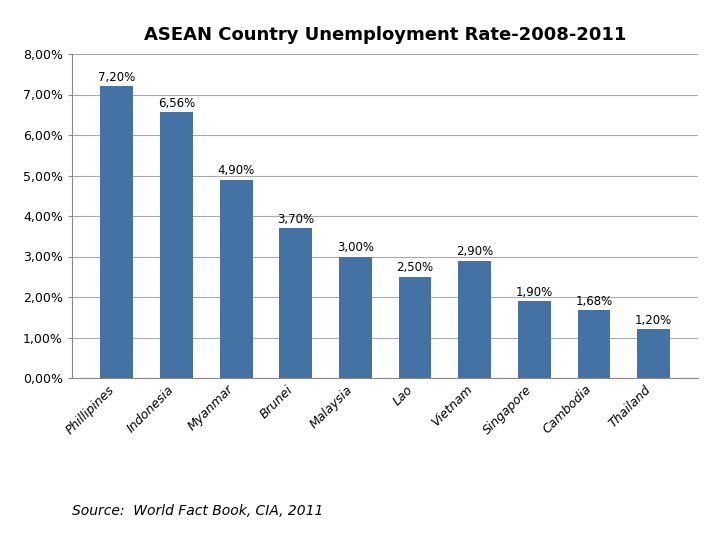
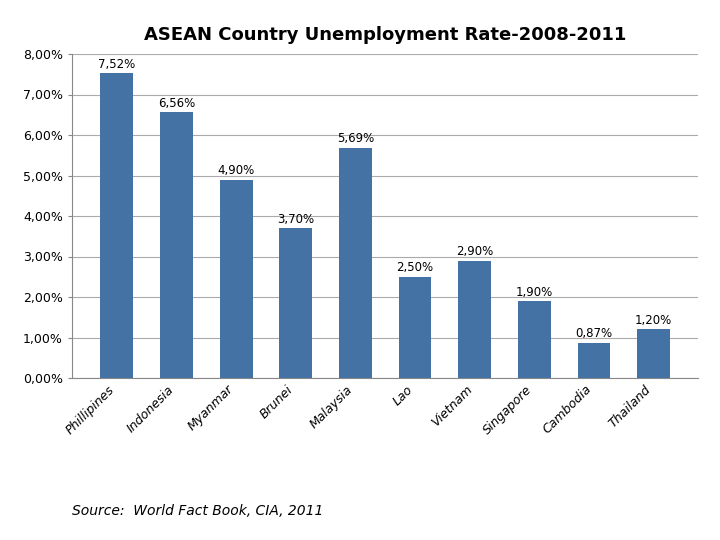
Phillipines: 7,20% -> 7,52%
Malaysia: 3,00% -> 5,69%
Cambodia: 1,68% -> 0,87%
